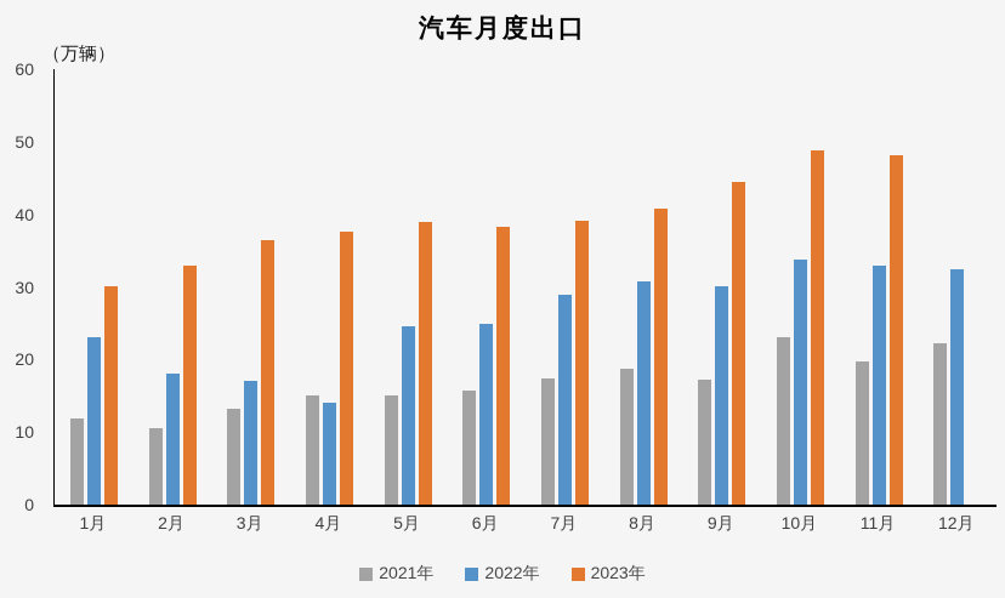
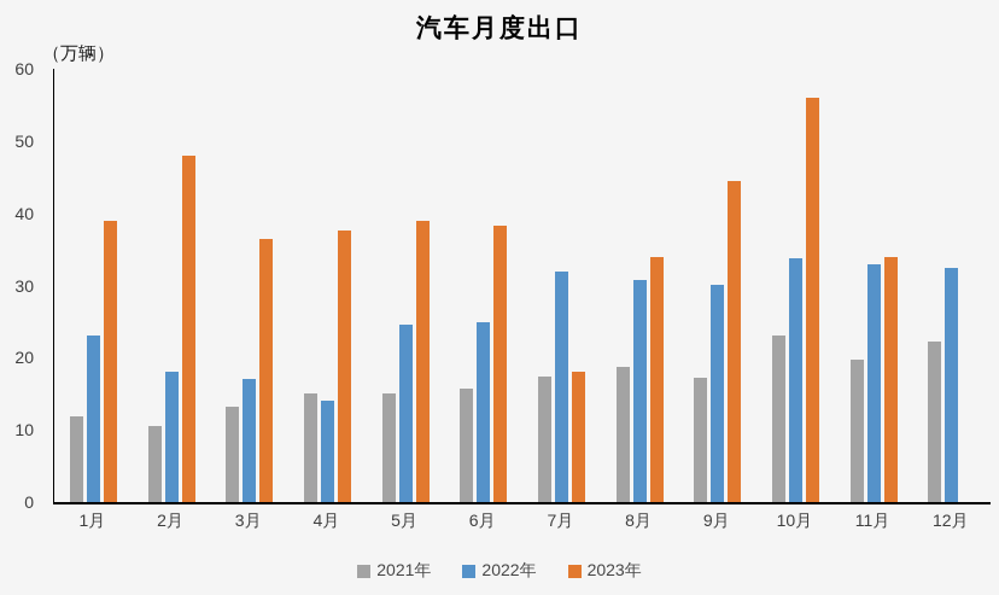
2023年/1月: 30 -> 39
2023年/2月: 33 -> 48
2022年/7月: 29 -> 32
2023年/7月: 39 -> 18
2023年/8月: 41 -> 34
2023年/10月: 49 -> 56
2023年/11月: 48 -> 34
